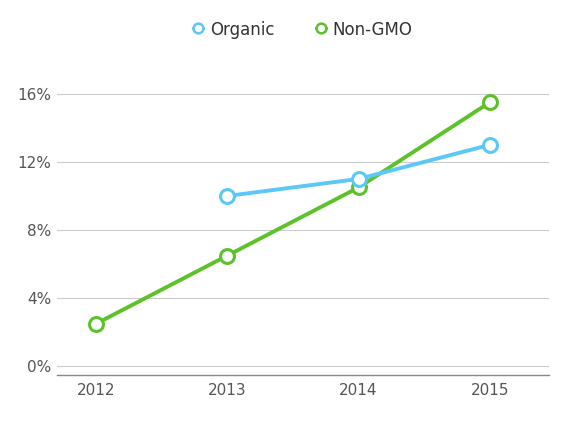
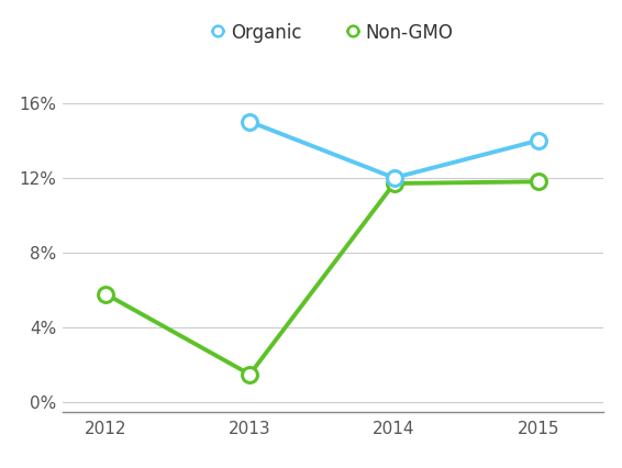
Non-GMO/2012: 2.5% -> 5.8%
Organic/2013: 10% -> 15%
Non-GMO/2013: 6.5% -> 1.5%
Organic/2014: 11% -> 12%
Non-GMO/2014: 10.5% -> 11.7%
Organic/2015: 13% -> 14%
Non-GMO/2015: 15.5% -> 11.8%
